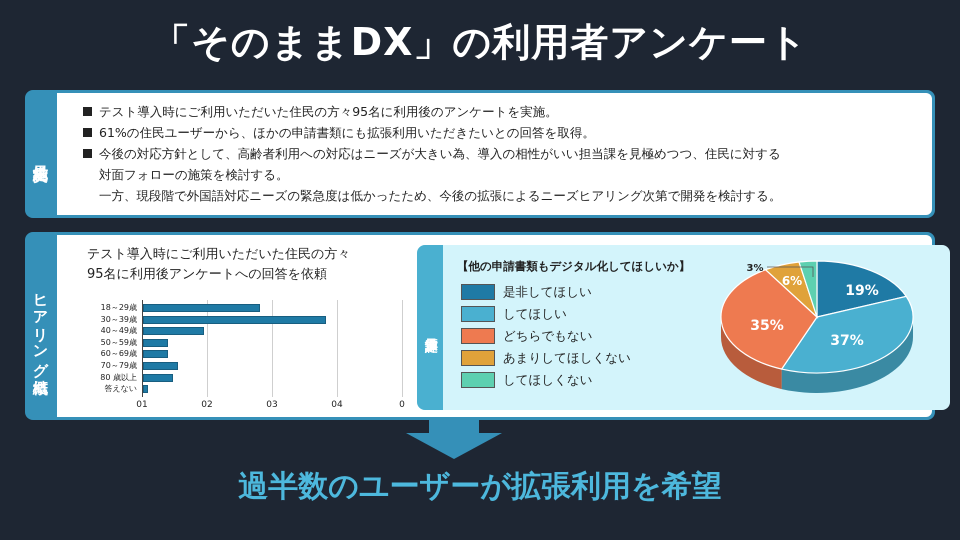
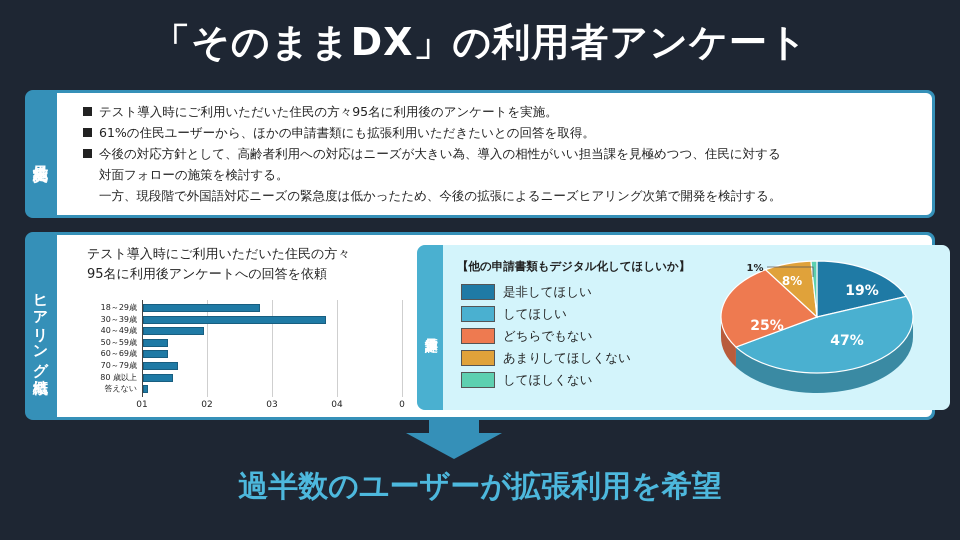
【他の申請書類もデジタル化してほしいか】/してほしい: 37% -> 47%
【他の申請書類もデジタル化してほしいか】/どちらでもない: 35% -> 25%
【他の申請書類もデジタル化してほしいか】/あまりしてほしくない: 6% -> 8%
【他の申請書類もデジタル化してほしいか】/してほしくない: 3% -> 1%
